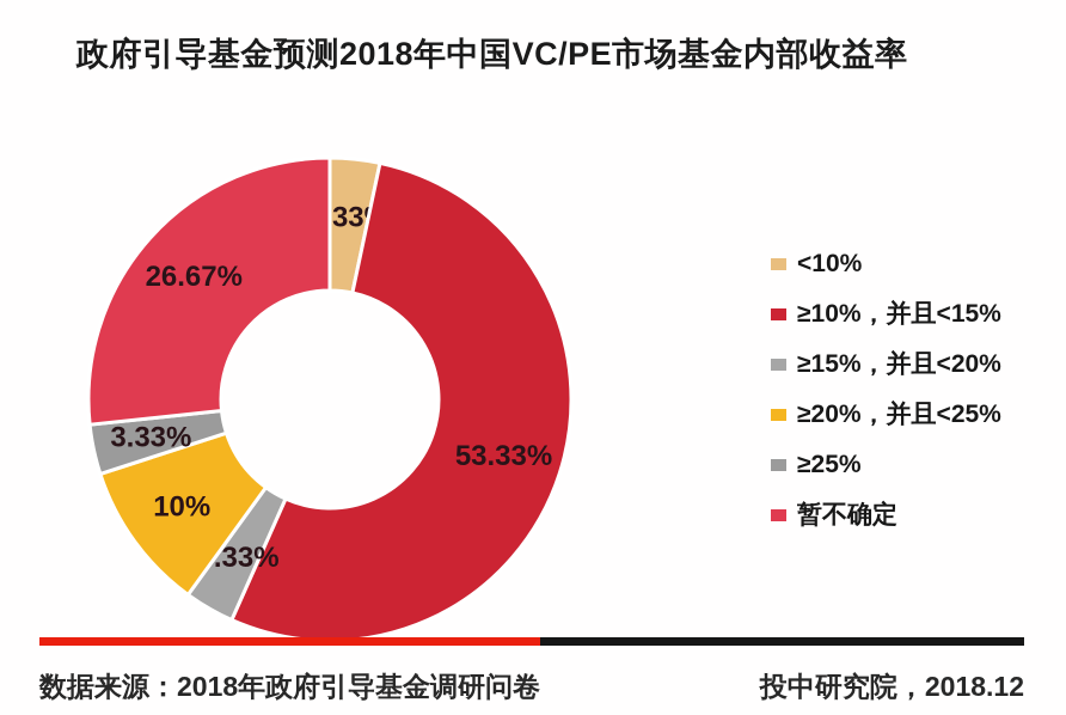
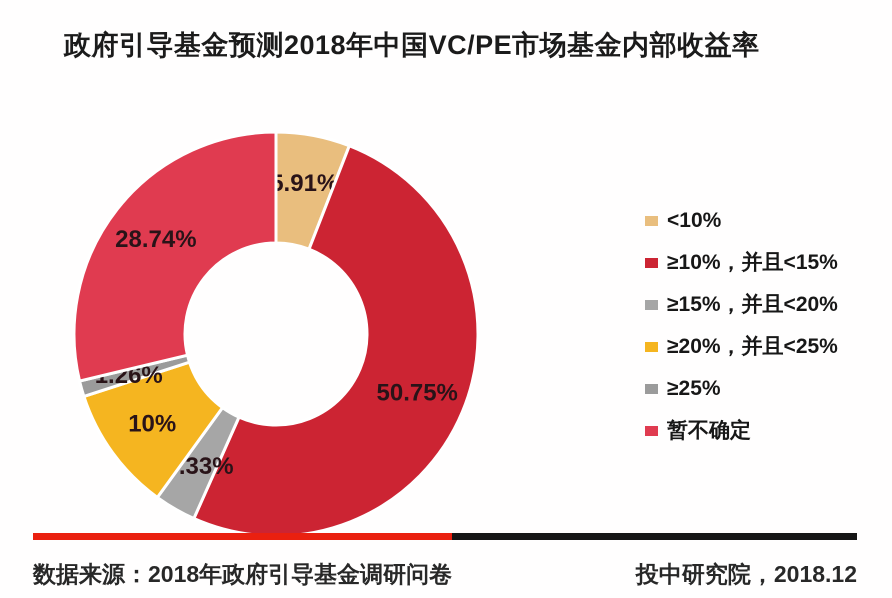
<10%: 3.33% -> 5.91%
≥10%，并且<15%: 53.33% -> 50.75%
≥25%: 3.33% -> 1.26%
暂不确定: 26.67% -> 28.74%
